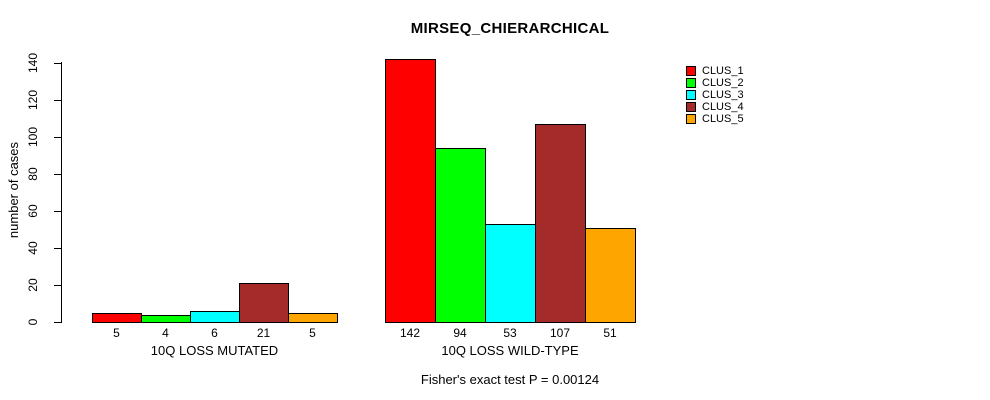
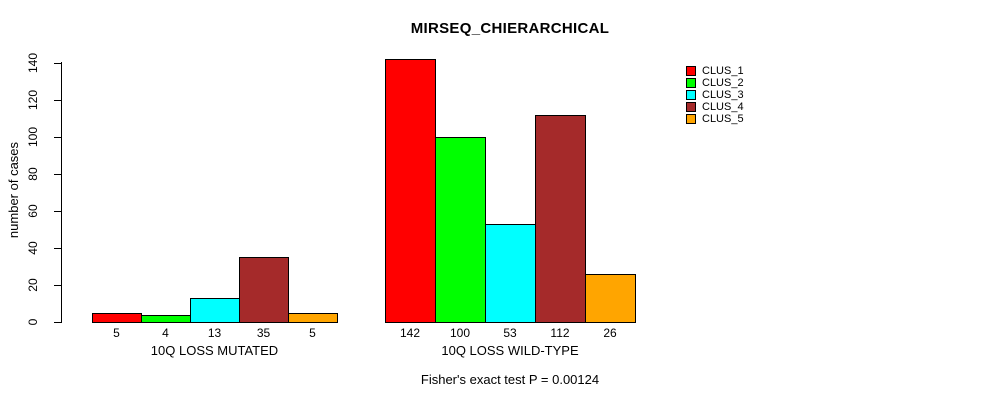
CLUS_3/10Q LOSS MUTATED: 6 -> 13
CLUS_4/10Q LOSS MUTATED: 21 -> 35
CLUS_2/10Q LOSS WILD-TYPE: 94 -> 100
CLUS_4/10Q LOSS WILD-TYPE: 107 -> 112
CLUS_5/10Q LOSS WILD-TYPE: 51 -> 26
